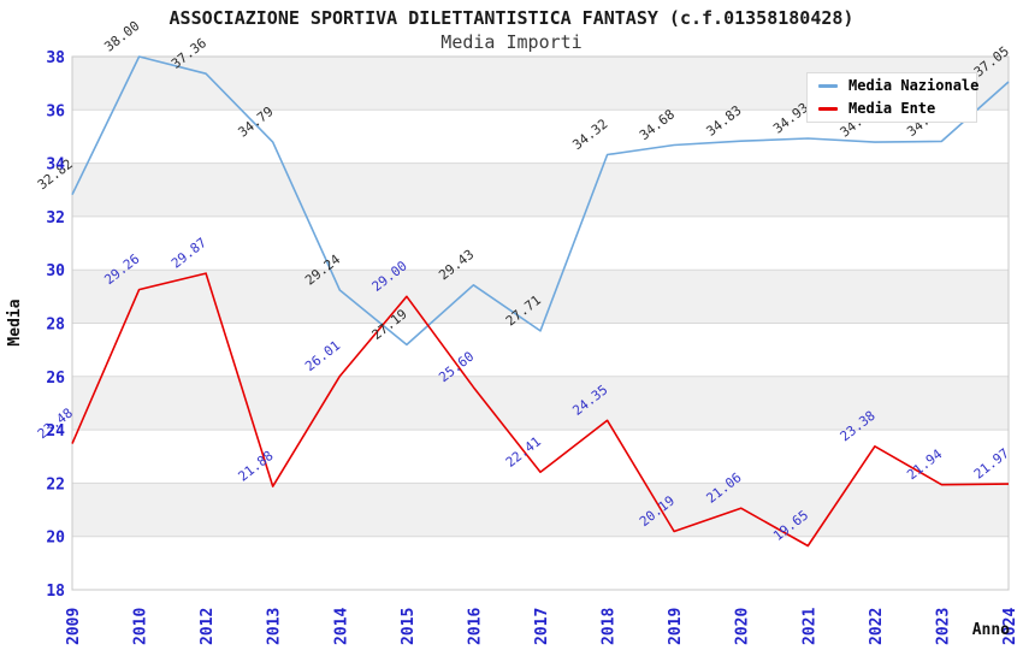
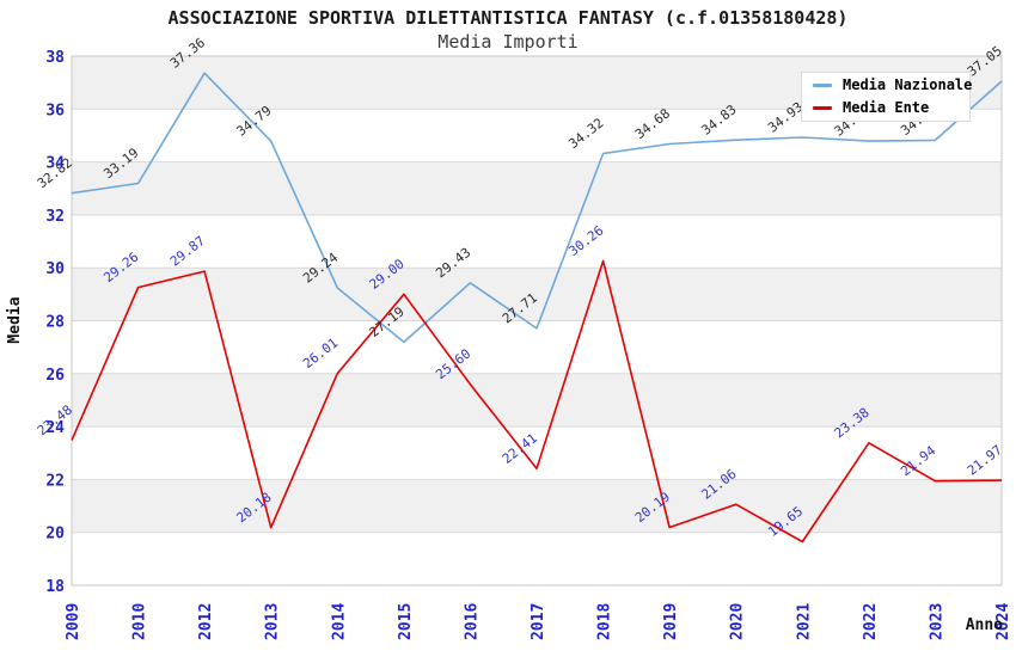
Media Nazionale/2010: 38.00 -> 33.19
Media Ente/2013: 21.88 -> 20.18
Media Ente/2018: 24.35 -> 30.26
